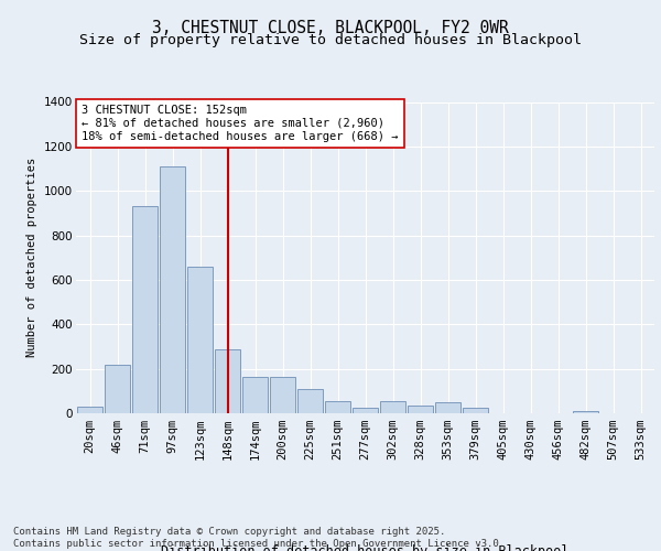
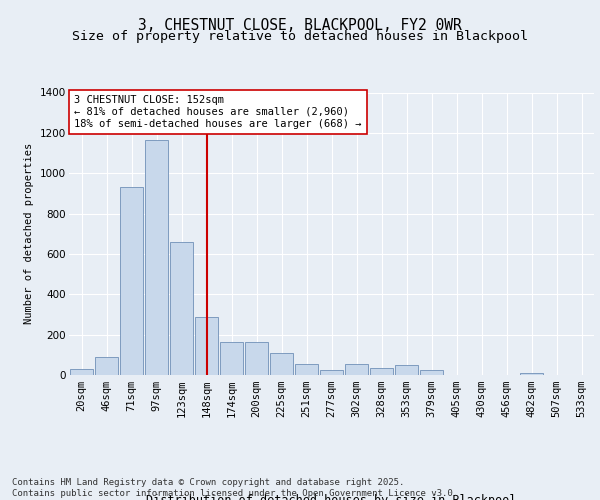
46sqm: 220 -> 90
97sqm: 1110 -> 1165
